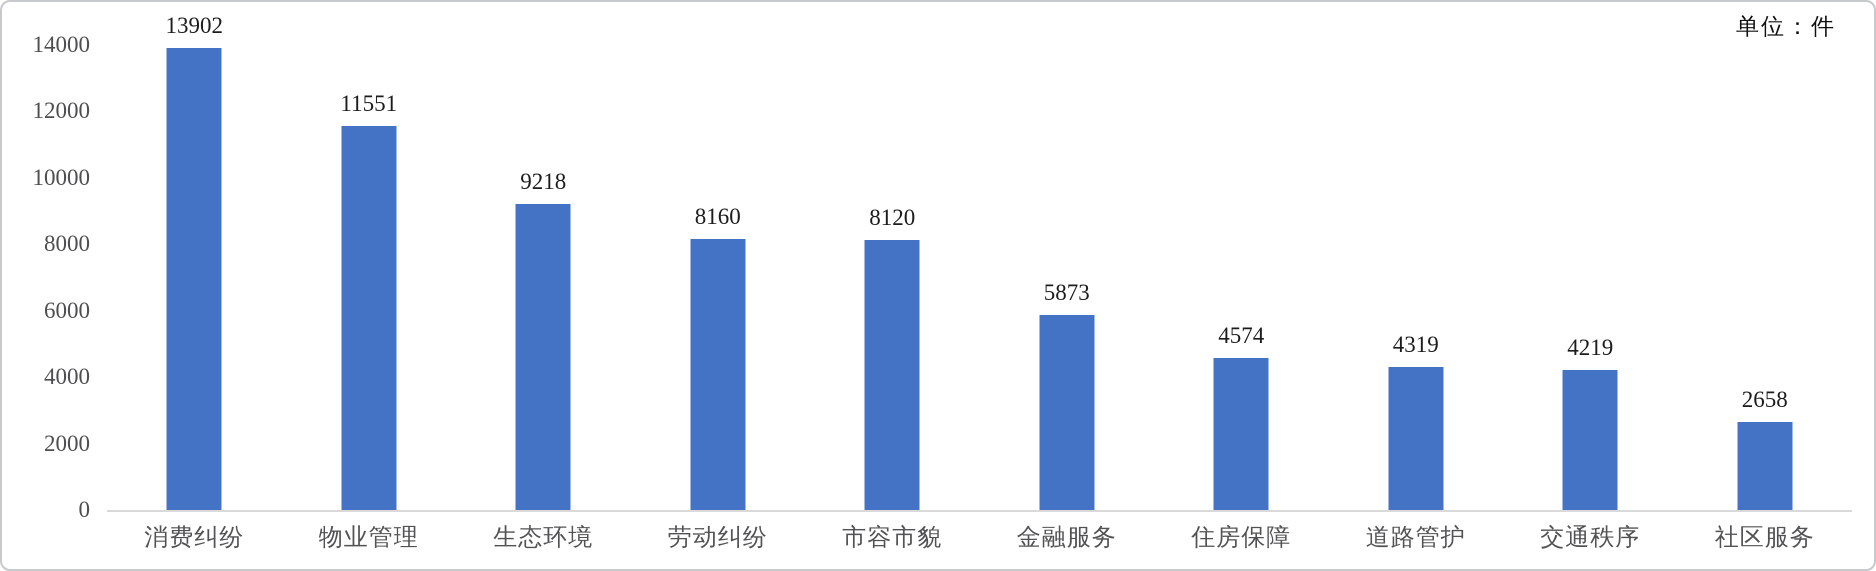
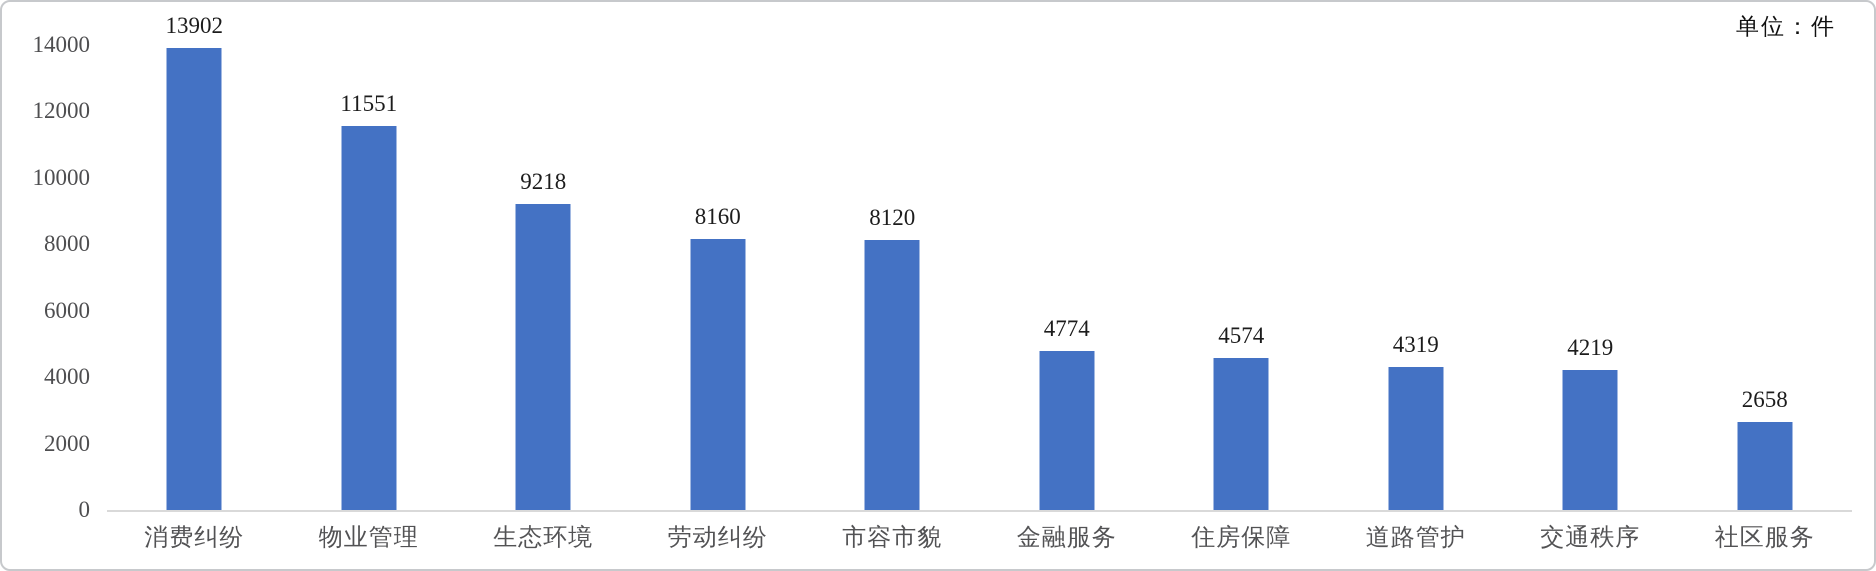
金融服务: 5873 -> 4774
